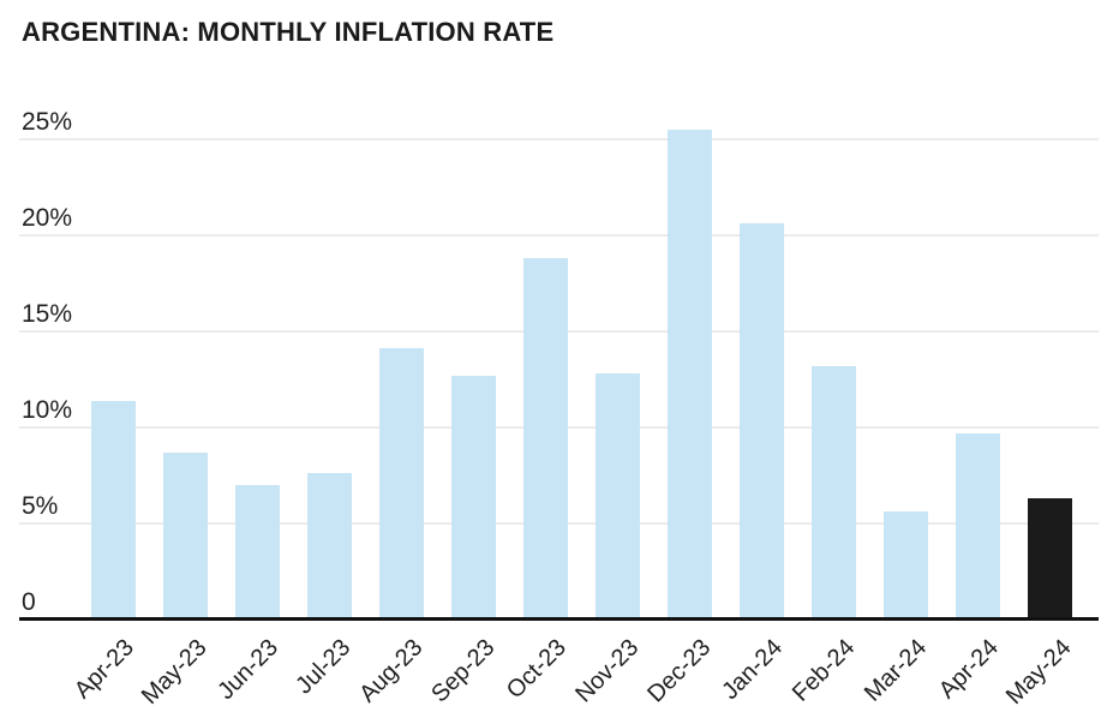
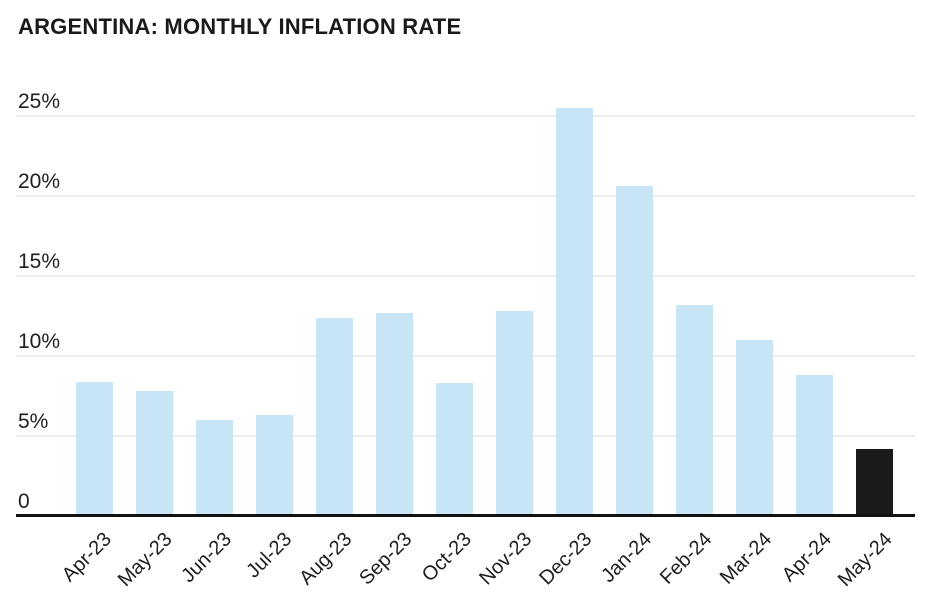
Apr-23: 11.4% -> 8.4%
May-23: 8.7% -> 7.8%
Jun-23: 7.0% -> 6.0%
Jul-23: 7.6% -> 6.3%
Aug-23: 14.1% -> 12.4%
Oct-23: 18.8% -> 8.3%
Mar-24: 5.6% -> 11.0%
Apr-24: 9.7% -> 8.8%
May-24: 6.3% -> 4.2%
